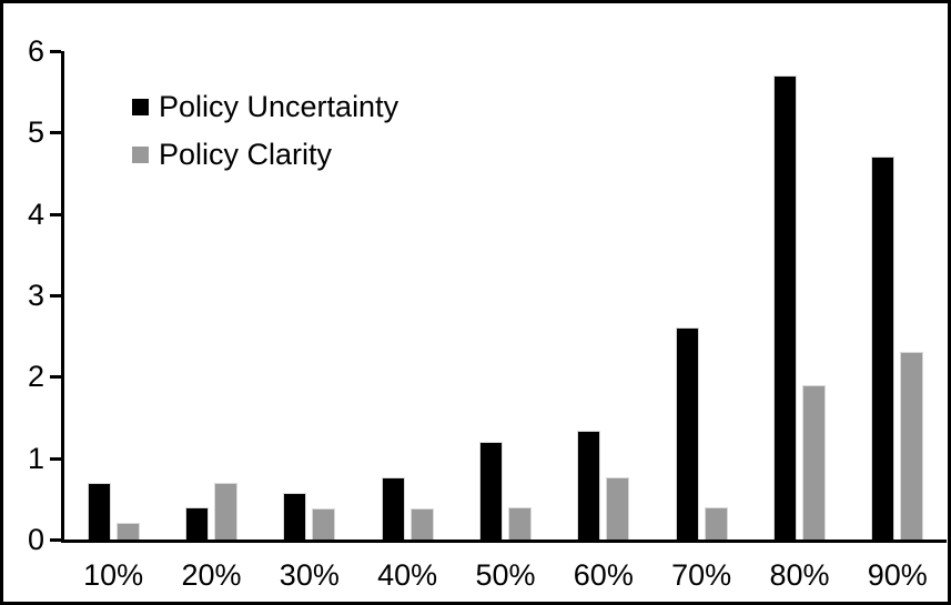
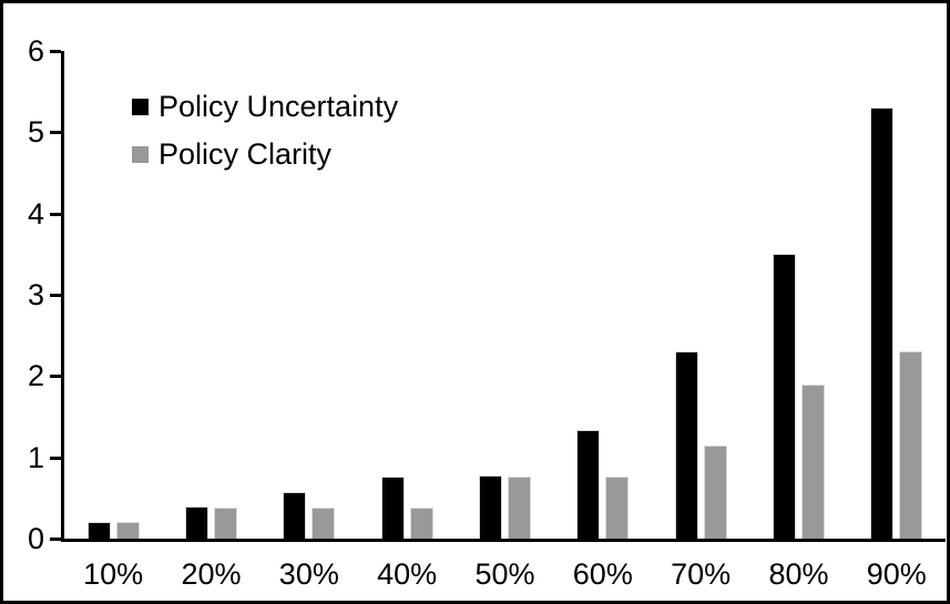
Policy Uncertainty/10%: 0.7 -> 0.2
Policy Clarity/20%: 0.7 -> 0.4
Policy Uncertainty/50%: 1.2 -> 0.8
Policy Clarity/50%: 0.4 -> 0.8
Policy Uncertainty/70%: 2.6 -> 2.3
Policy Clarity/70%: 0.4 -> 1.1
Policy Uncertainty/80%: 5.7 -> 3.5
Policy Uncertainty/90%: 4.7 -> 5.3
